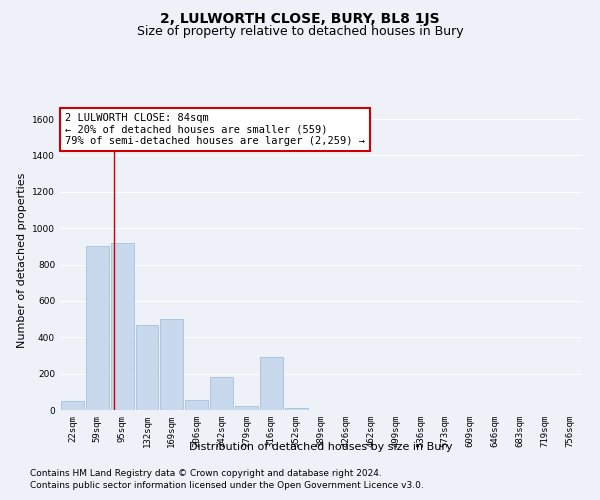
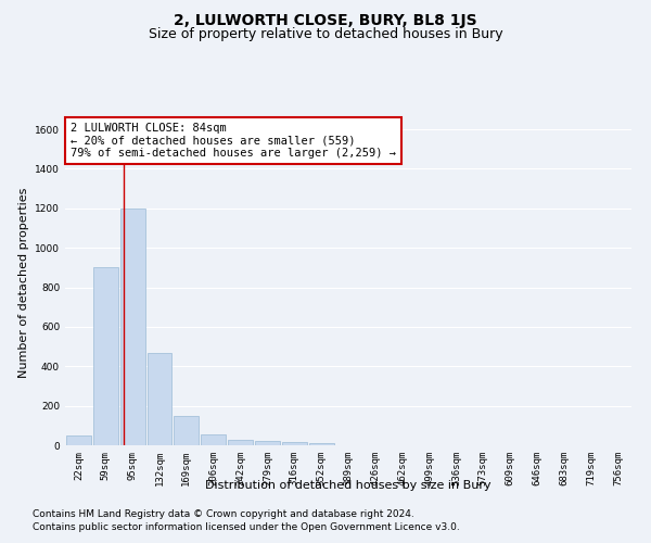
95sqm: 920 -> 1200
169sqm: 500 -> 150
242sqm: 180 -> 30
316sqm: 290 -> 20
